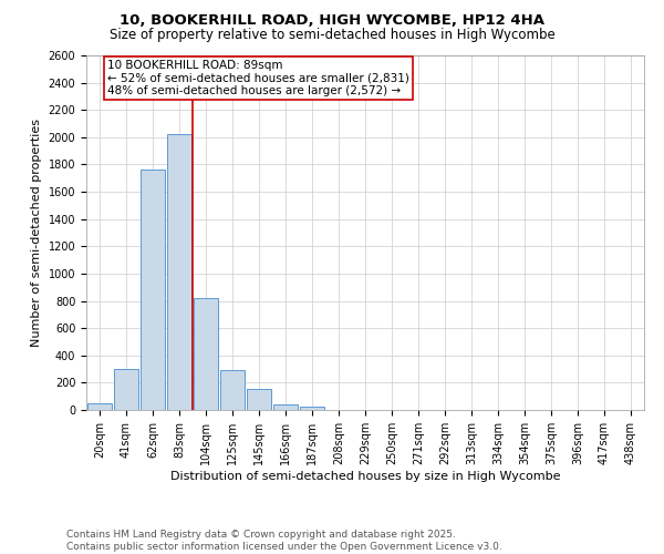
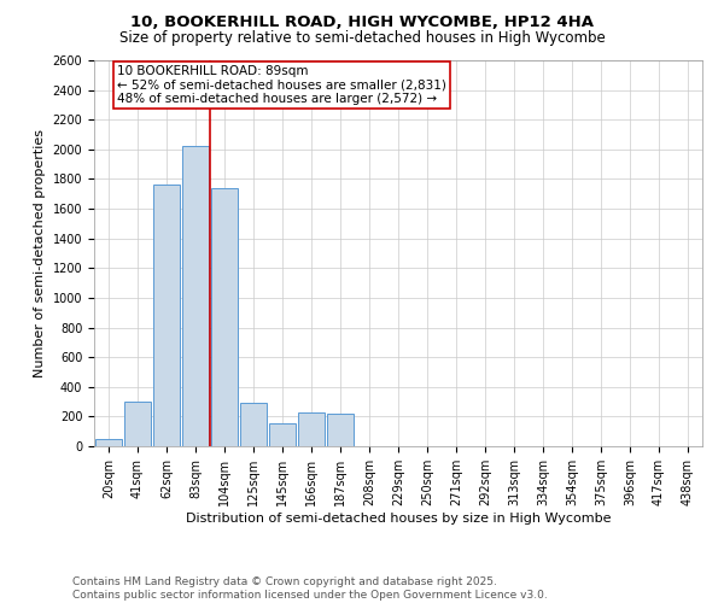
104sqm: 820 -> 1740
166sqm: 40 -> 230
187sqm: 20 -> 220
